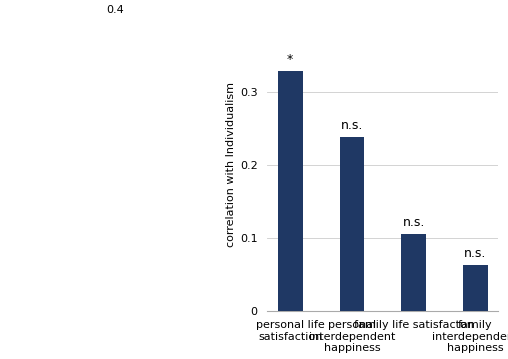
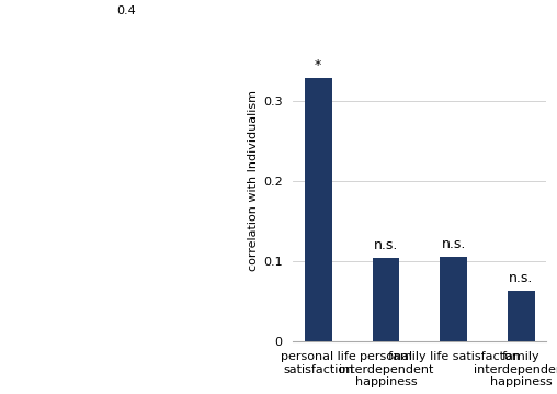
personal interdependent happiness: 0.238 -> 0.104
